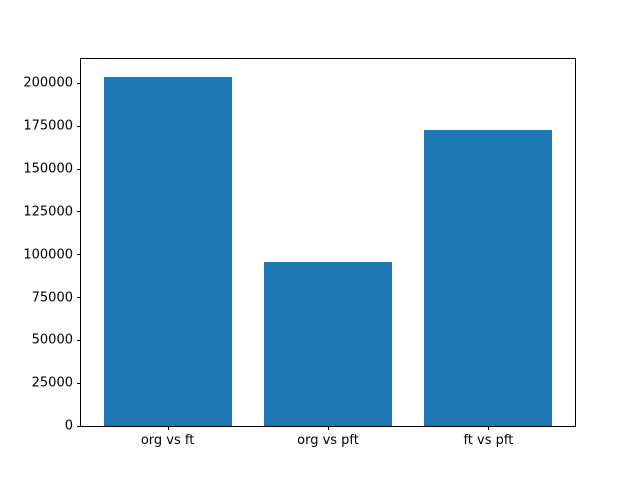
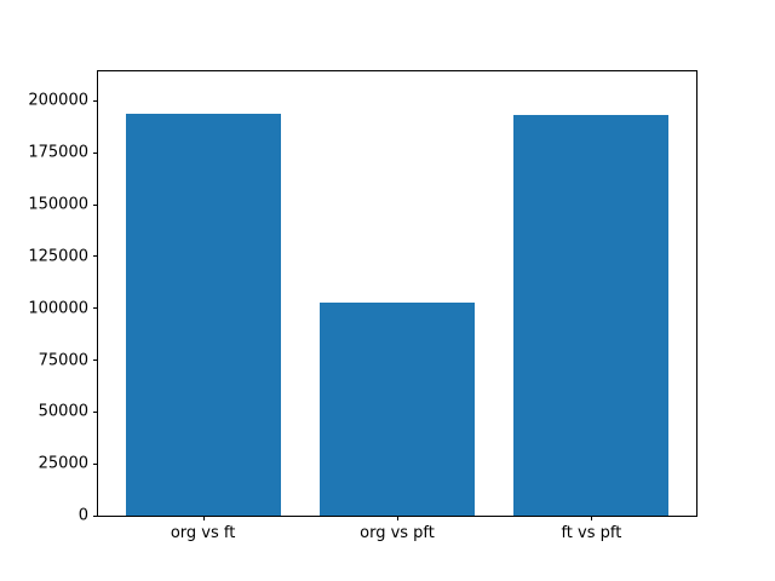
org vs ft: 204000 -> 194000
org vs pft: 96000 -> 103000
ft vs pft: 173000 -> 193000
